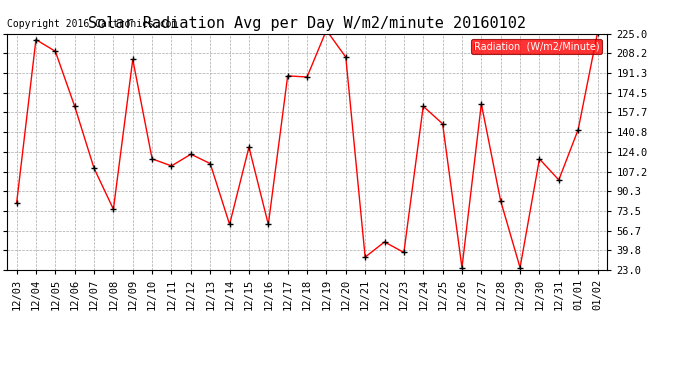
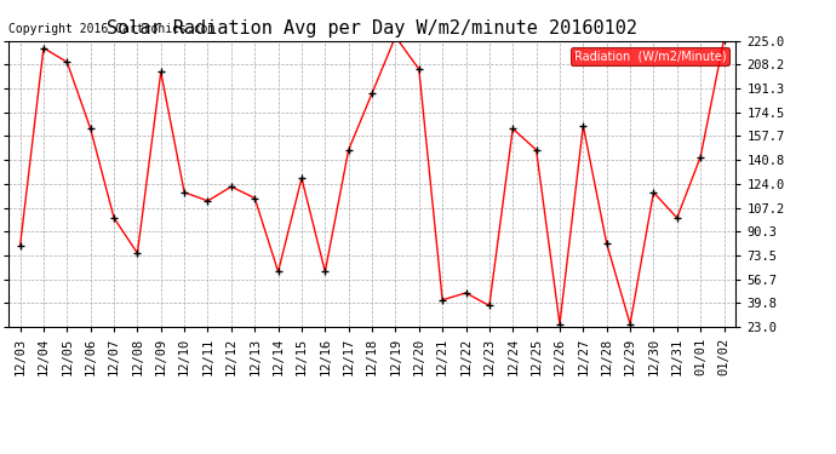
12/07: 110 -> 100
12/17: 189 -> 148
12/21: 34 -> 42
